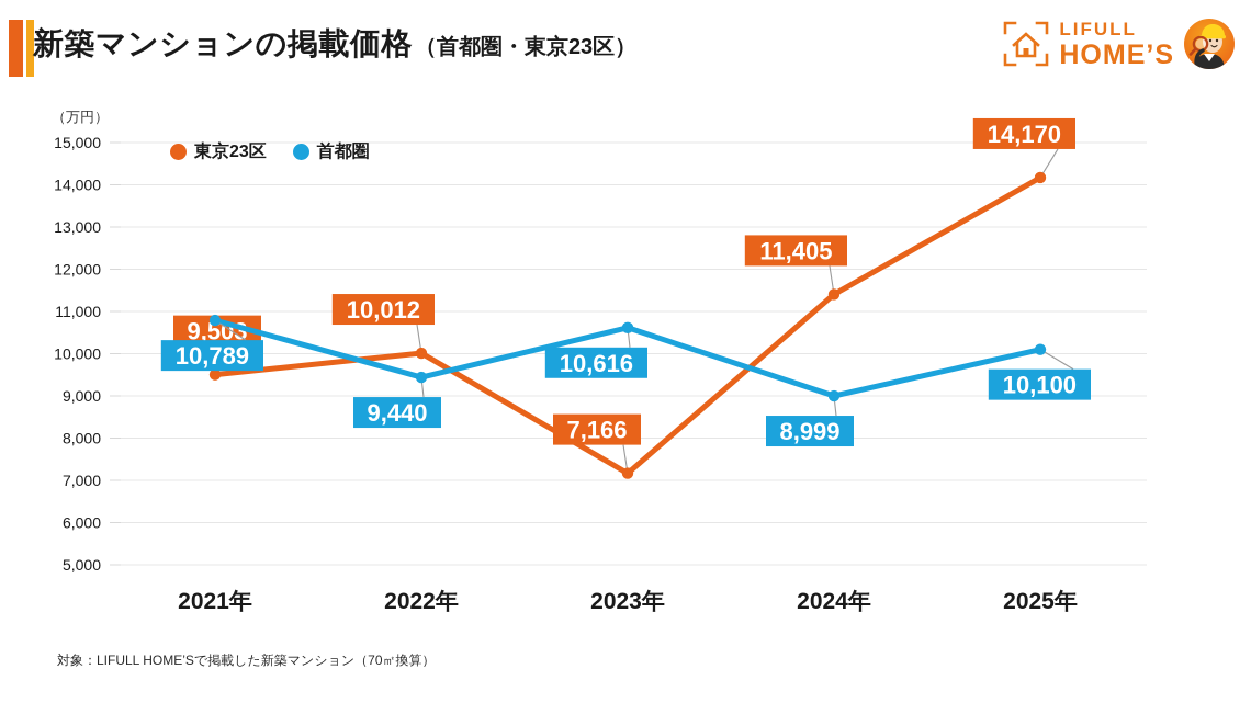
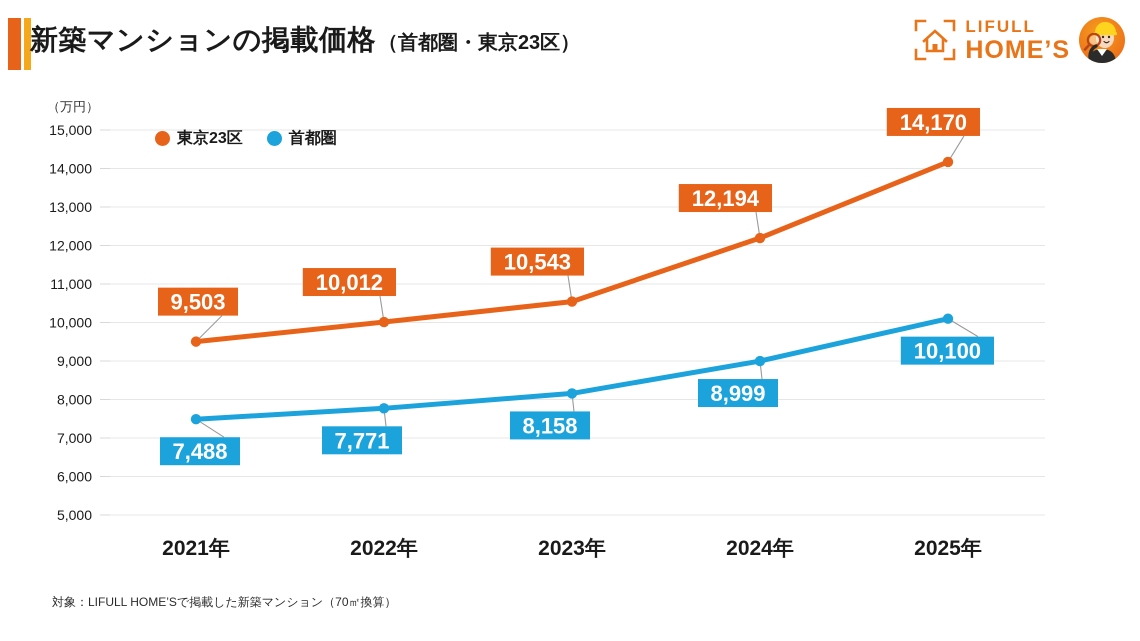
首都圏/2021年: 10,789 -> 7,488
首都圏/2022年: 9,440 -> 7,771
東京23区/2023年: 7,166 -> 10,543
首都圏/2023年: 10,616 -> 8,158
東京23区/2024年: 11,405 -> 12,194
